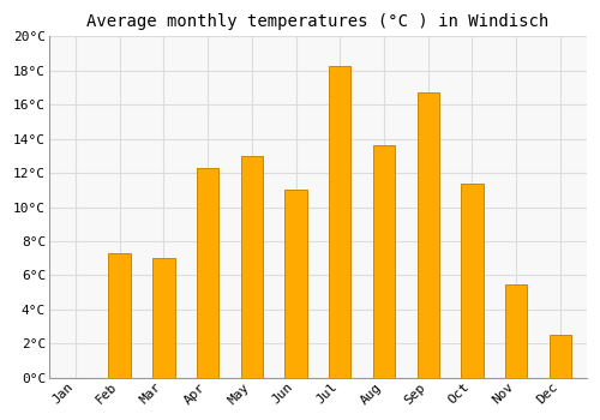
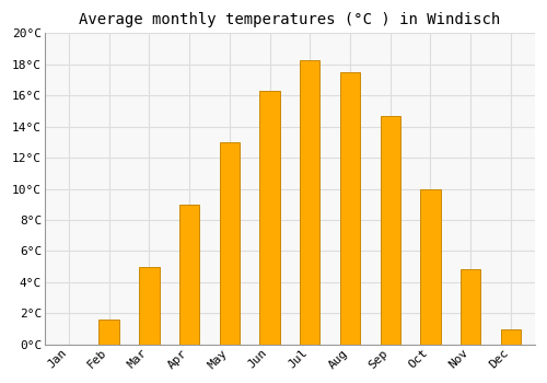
Feb: 7.3°C -> 1.6°C
Mar: 7.0°C -> 5.0°C
Apr: 12.3°C -> 9.0°C
Jun: 11.0°C -> 16.3°C
Aug: 13.6°C -> 17.5°C
Sep: 16.7°C -> 14.7°C
Oct: 11.4°C -> 10.0°C
Nov: 5.5°C -> 4.8°C
Dec: 2.5°C -> 1.0°C
